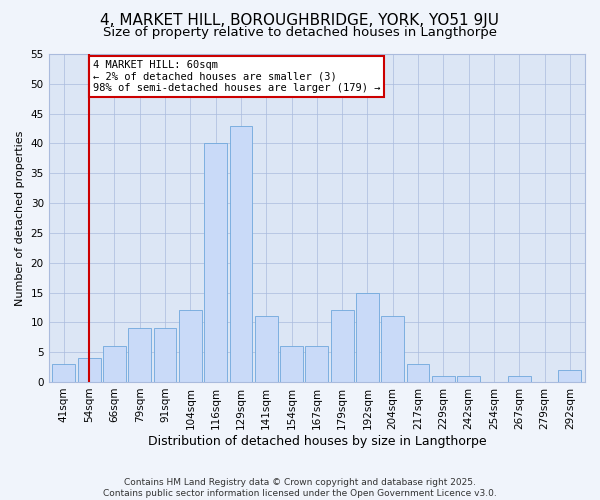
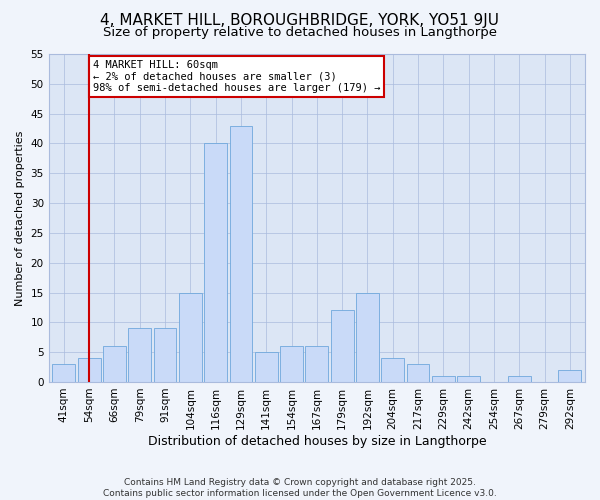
104sqm: 12 -> 15
141sqm: 11 -> 5
204sqm: 11 -> 4
